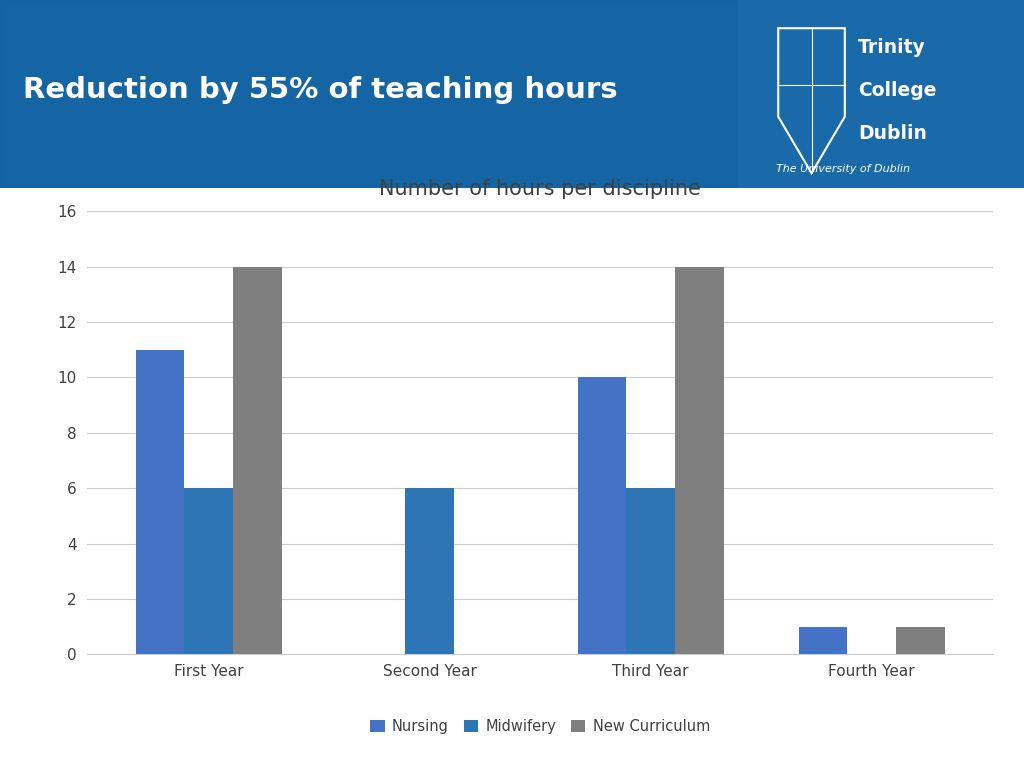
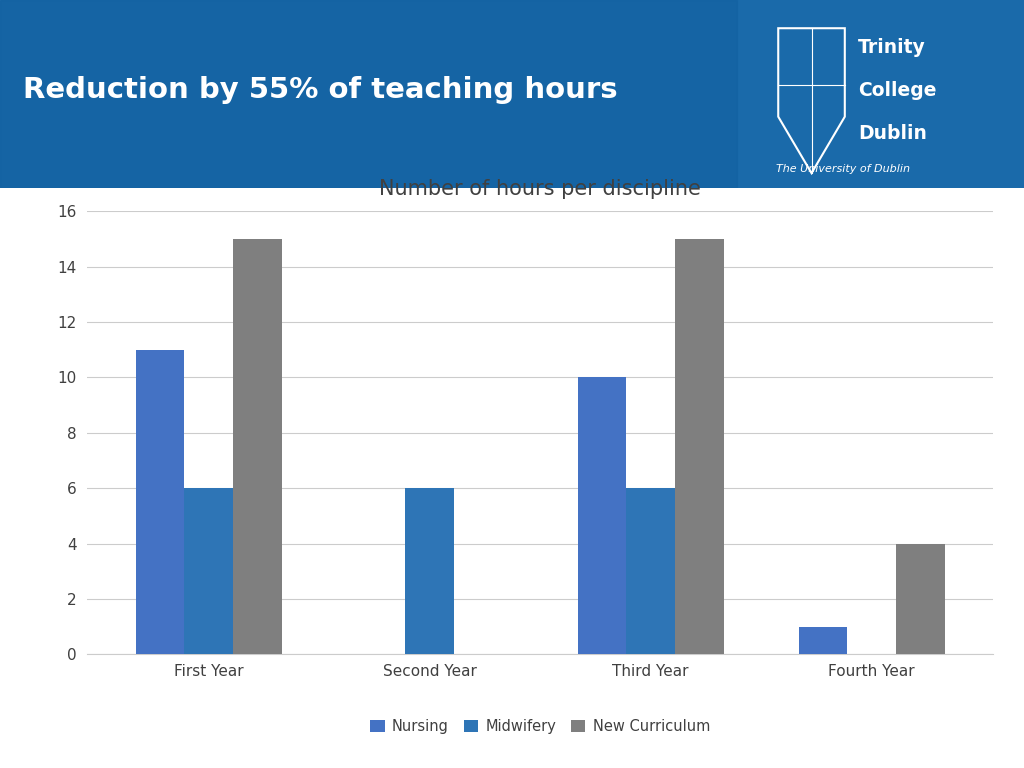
New Curriculum/First Year: 14 -> 15
New Curriculum/Third Year: 14 -> 15
New Curriculum/Fourth Year: 1 -> 4
